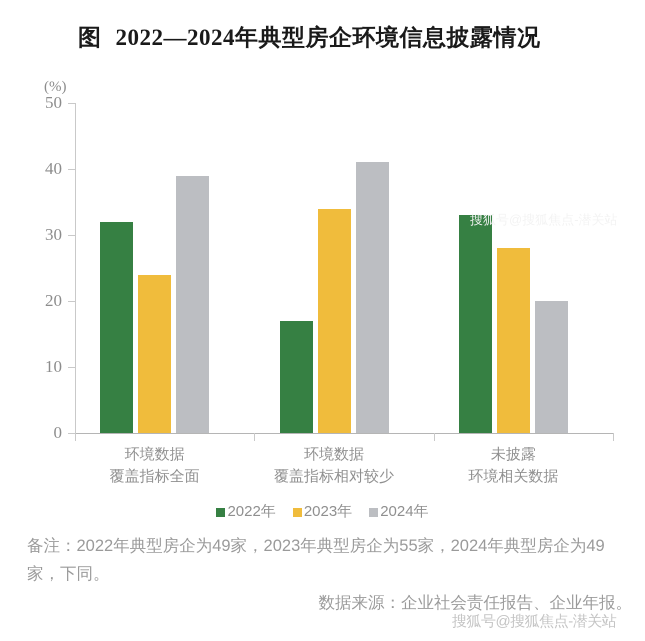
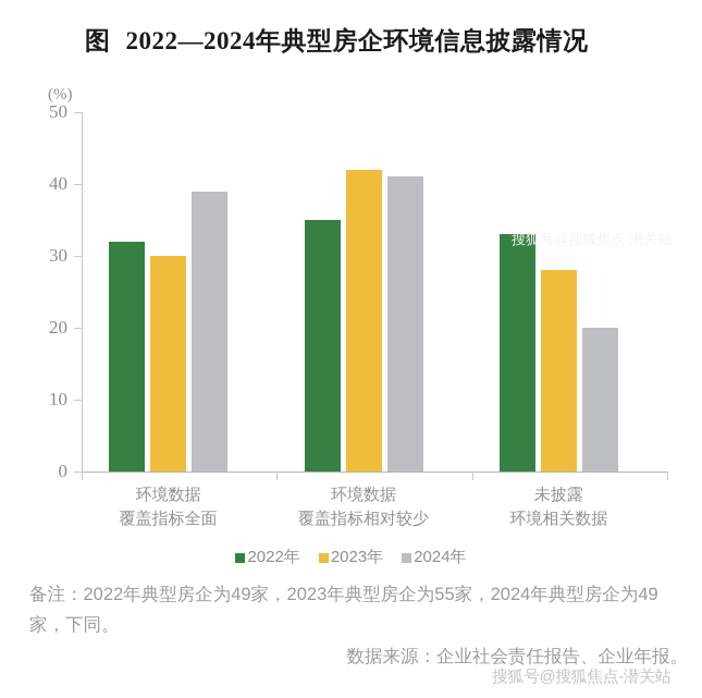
2023年/环境数据 覆盖指标全面: 24 -> 30
2022年/环境数据 覆盖指标相对较少: 17 -> 35
2023年/环境数据 覆盖指标相对较少: 34 -> 42
